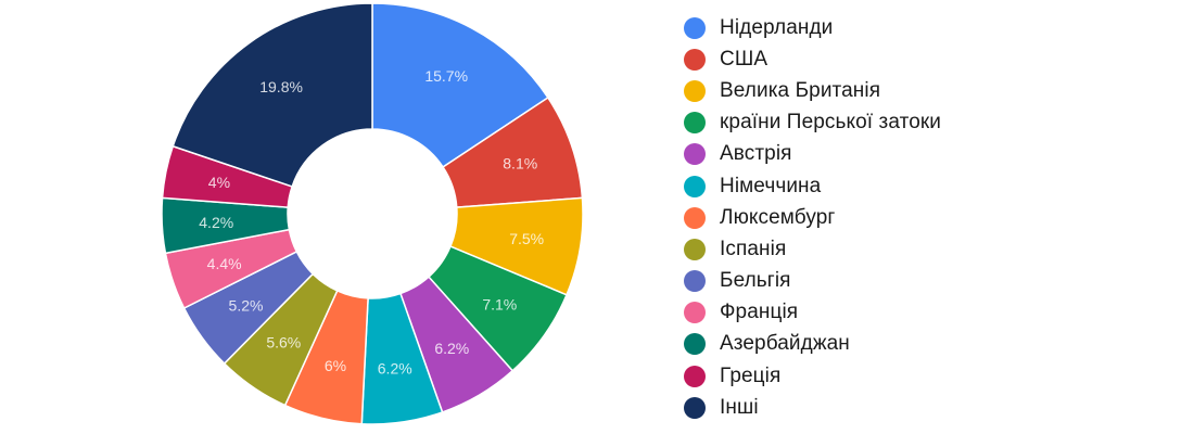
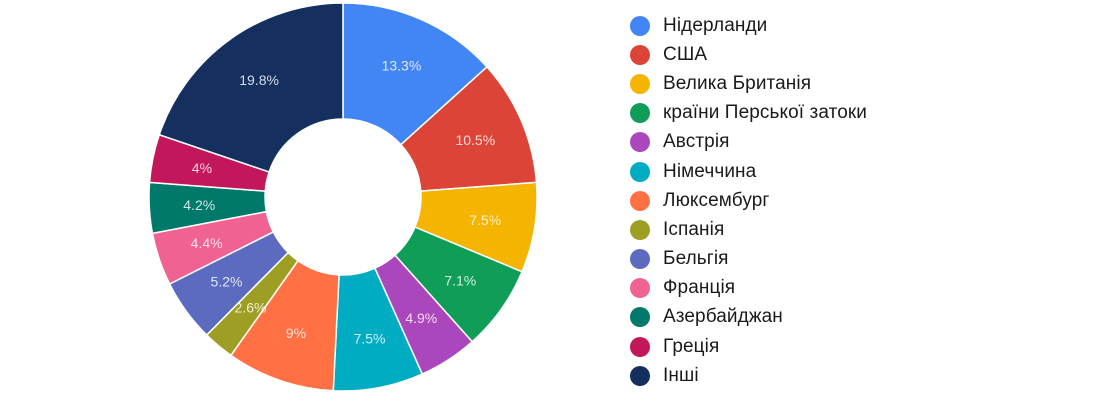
Нідерланди: 15.7% -> 13.3%
США: 8.1% -> 10.5%
Австрія: 6.2% -> 4.9%
Німеччина: 6.2% -> 7.5%
Люксембург: 6% -> 9%
Іспанія: 5.6% -> 2.6%
